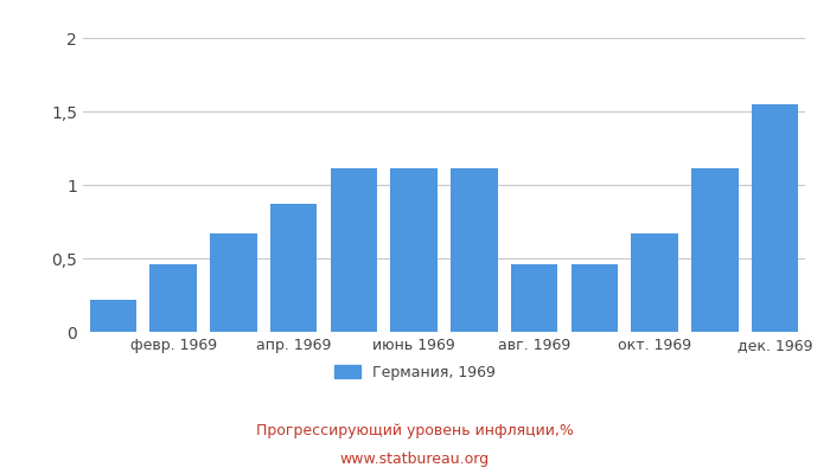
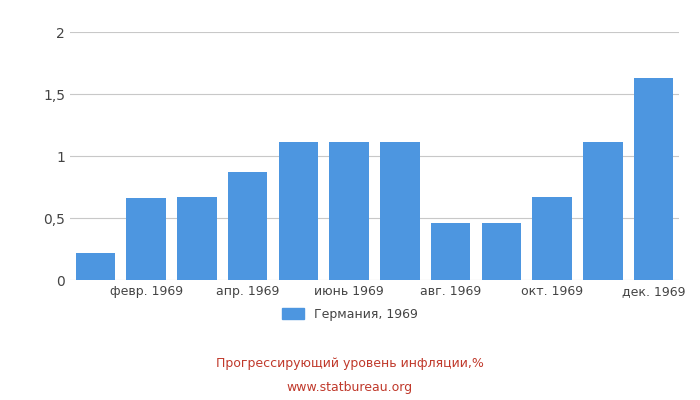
февр. 1969: 0,46 -> 0,66
дек. 1969: 1,55 -> 1,63
